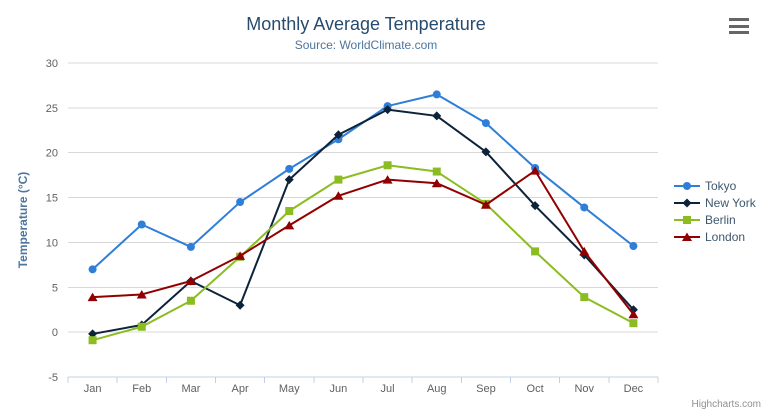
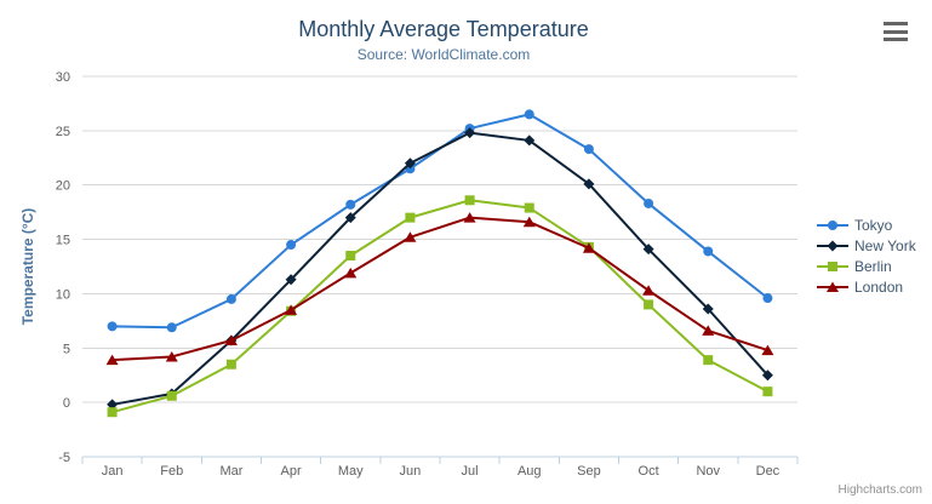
Tokyo/Feb: 12 -> 7
New York/Apr: 3 -> 11
London/Oct: 18 -> 10
London/Nov: 9 -> 7
London/Dec: 2 -> 5
